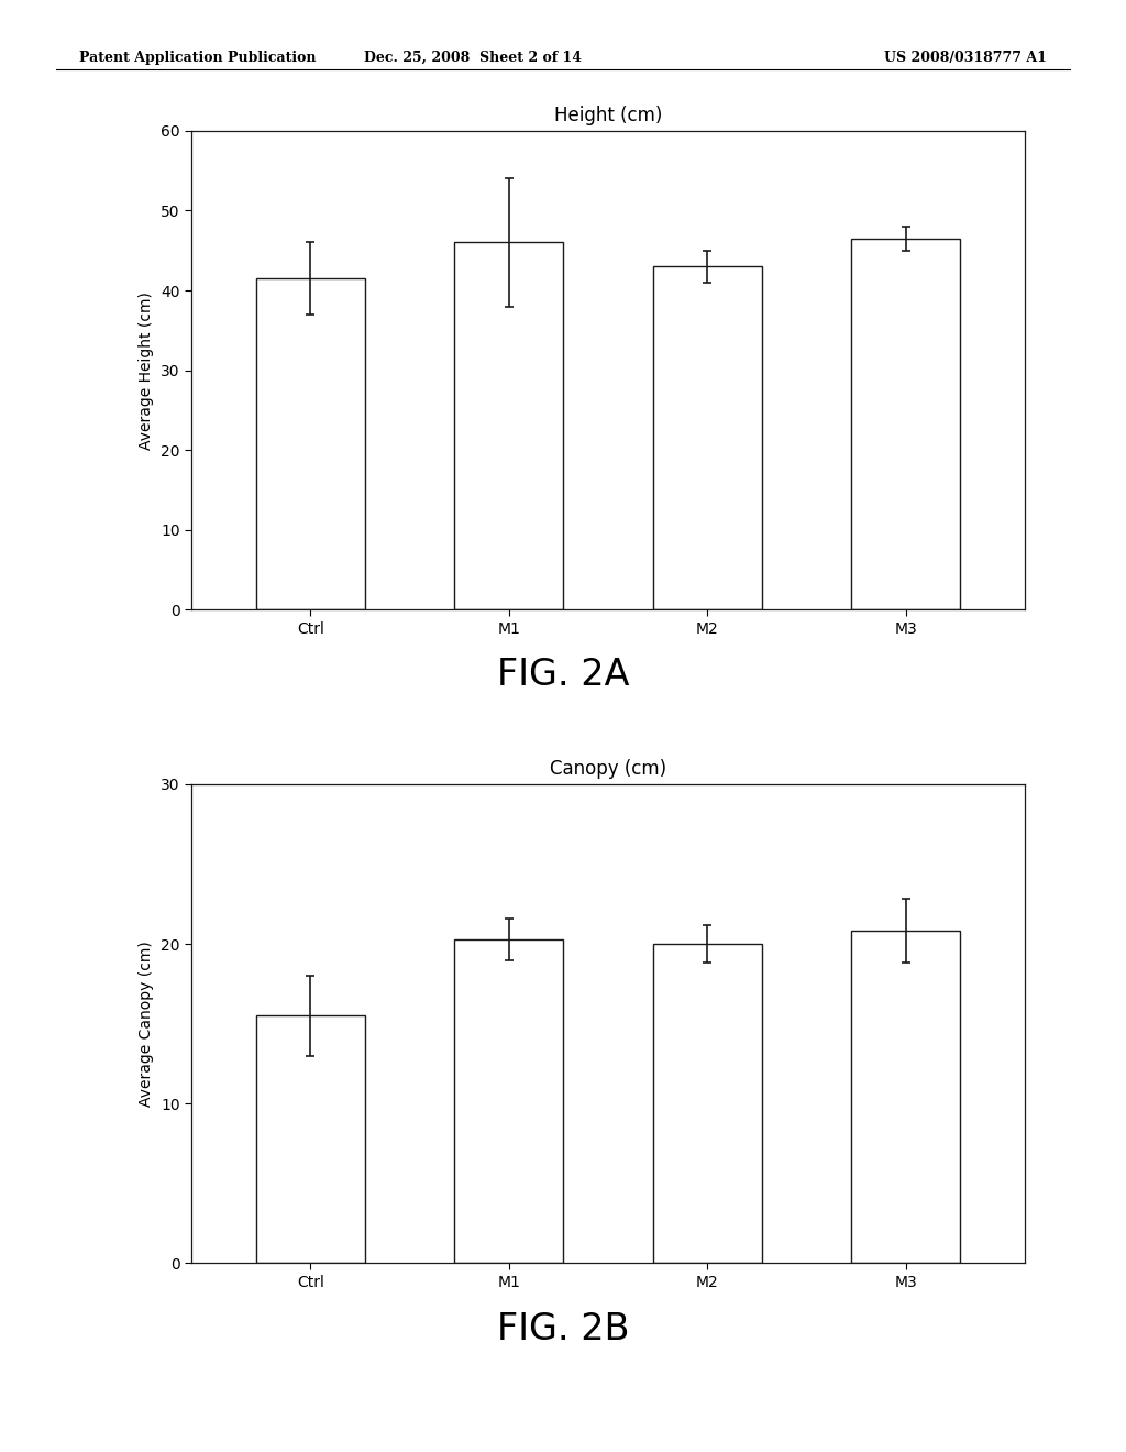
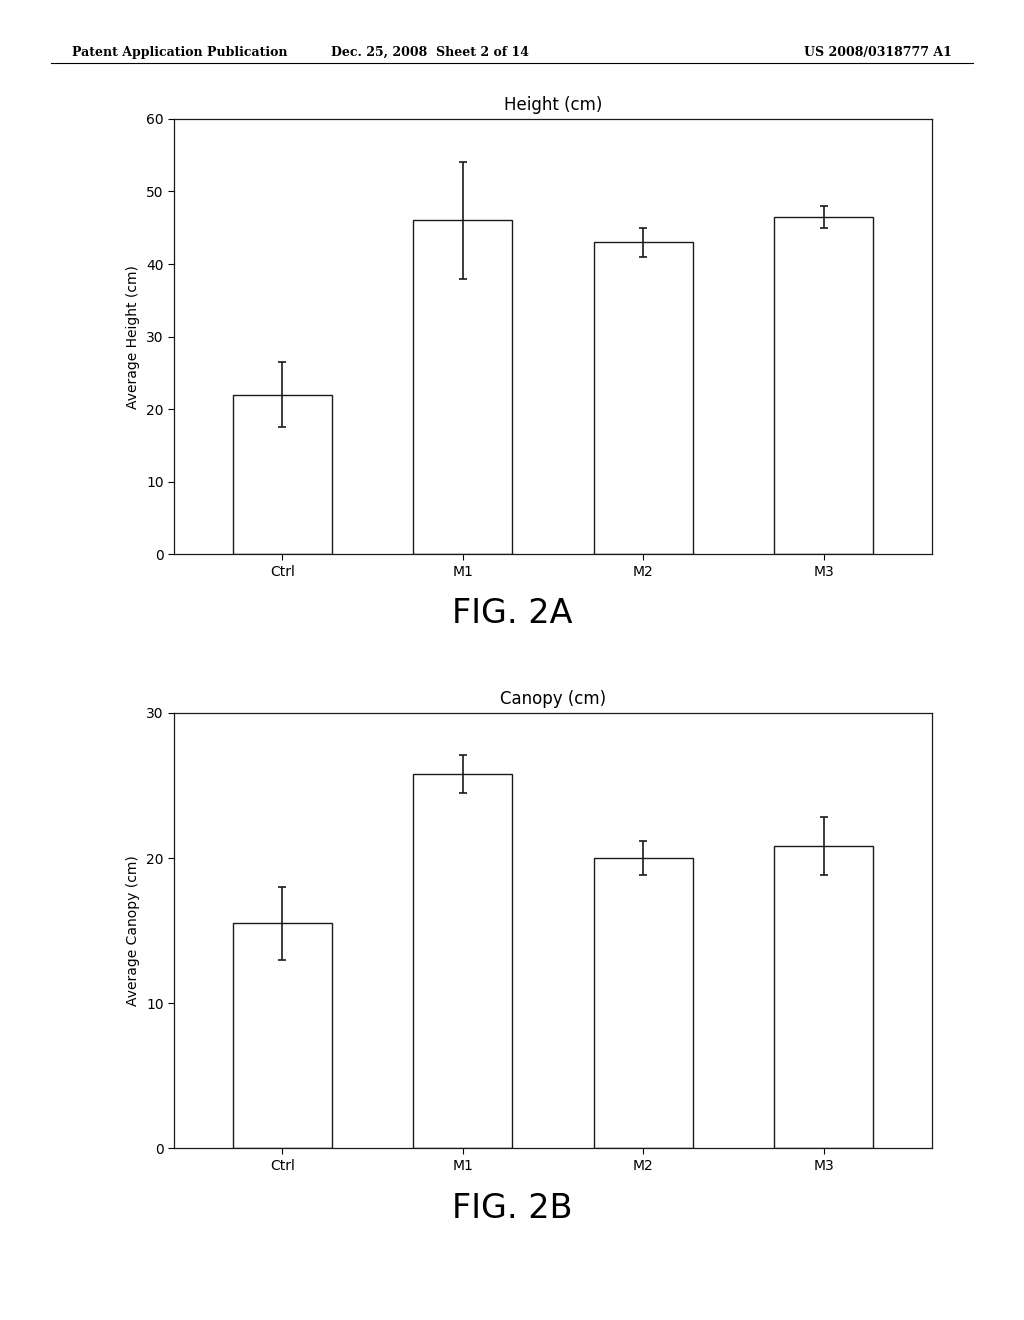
Height (cm)/Ctrl: 41.5 -> 22.0
Canopy (cm)/M1: 20.3 -> 25.8
